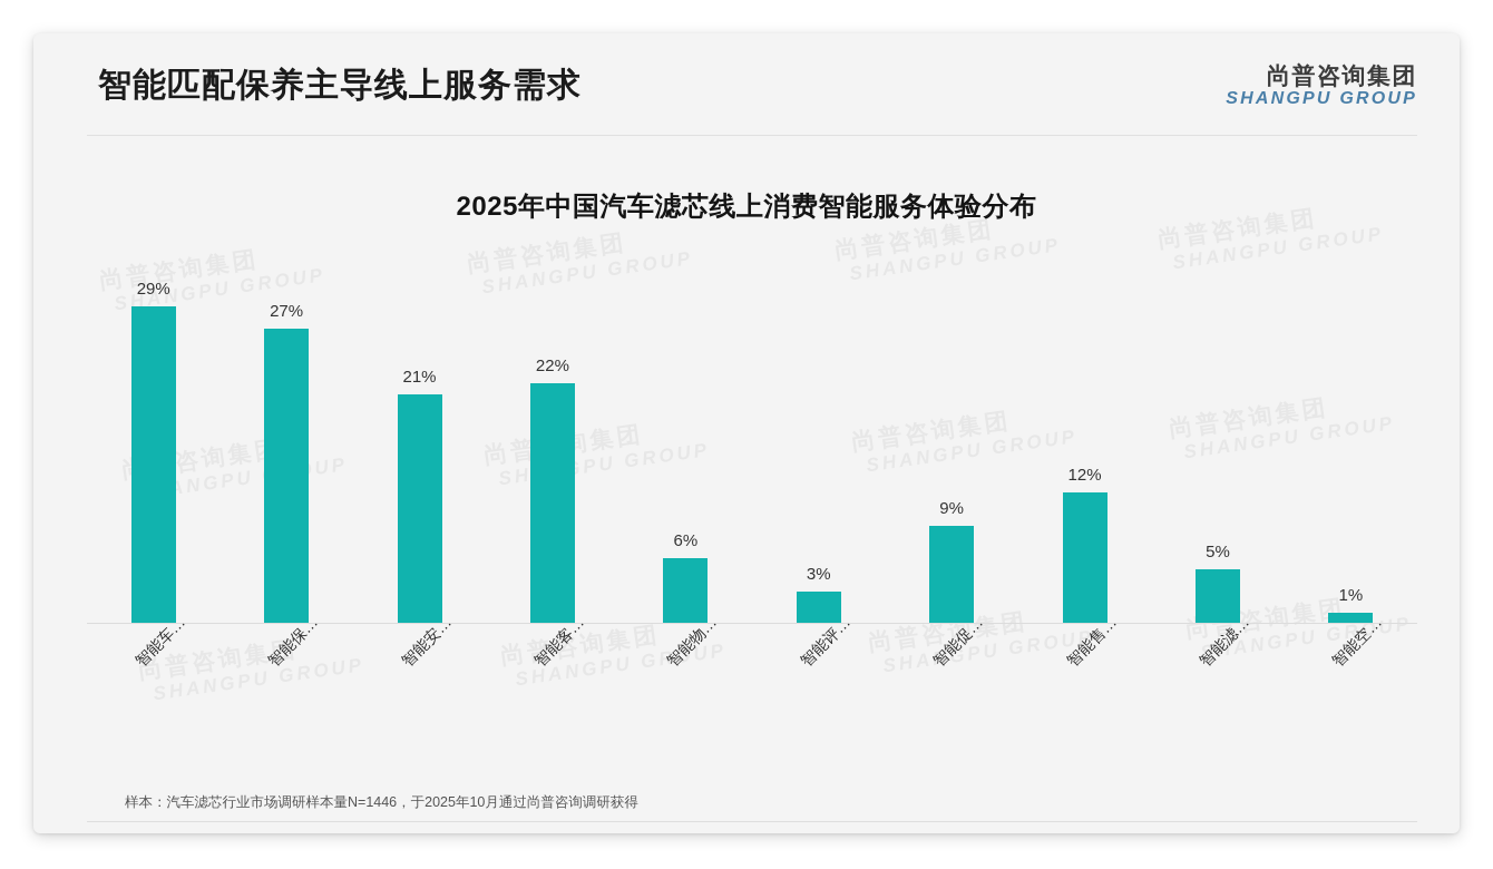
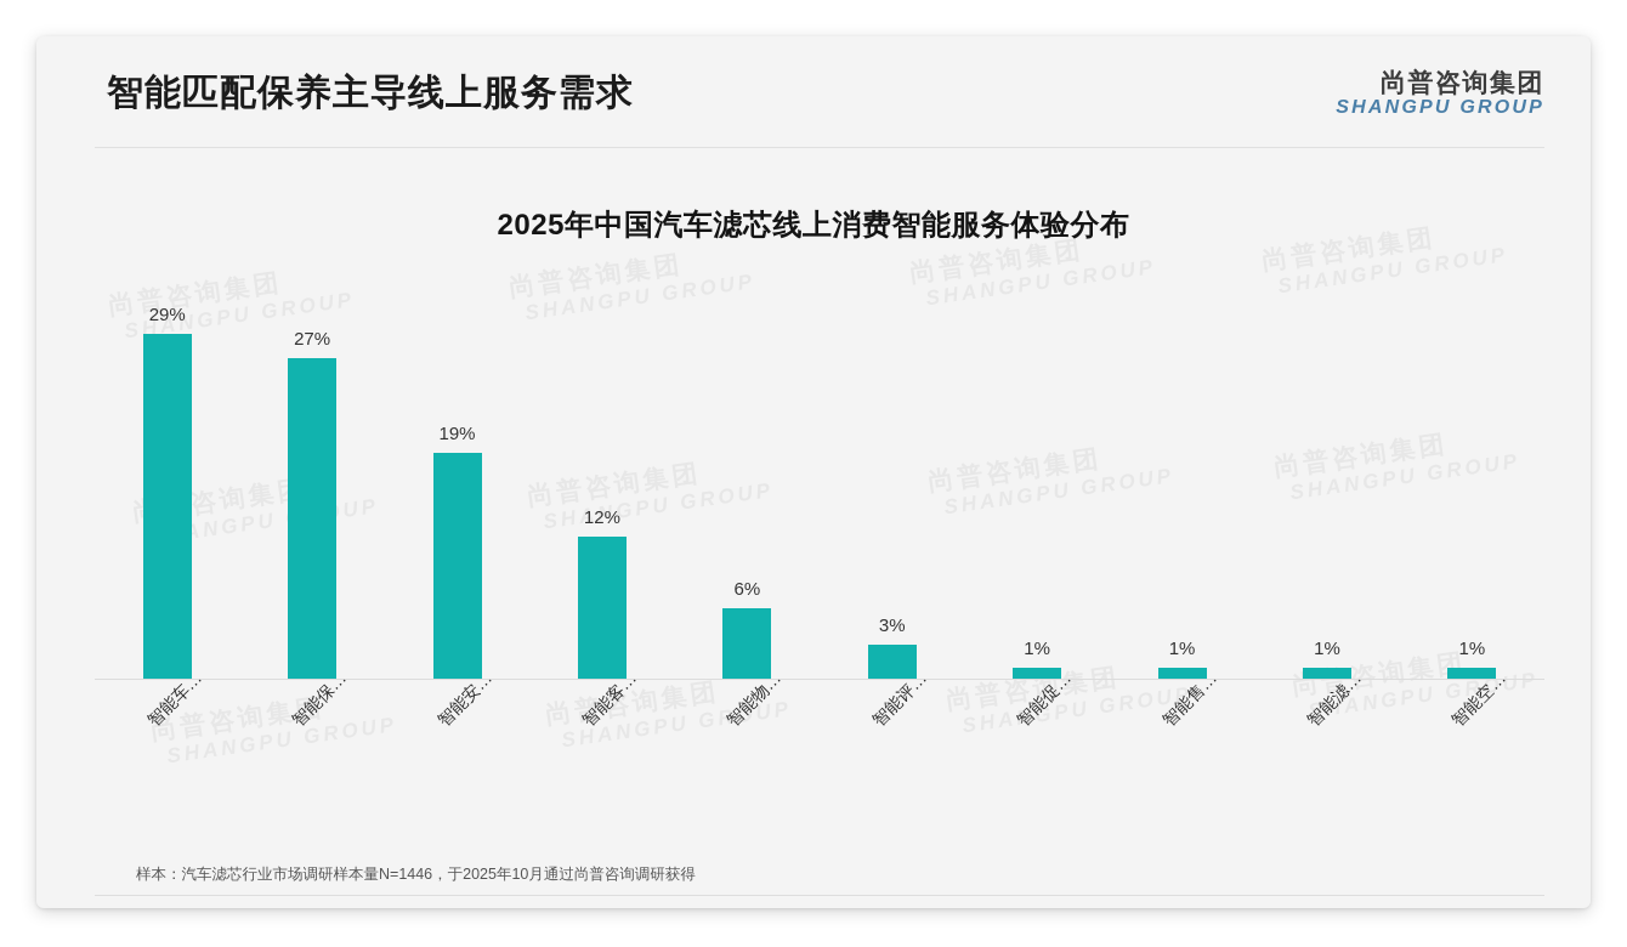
智能安…: 21% -> 19%
智能客…: 22% -> 12%
智能促…: 9% -> 1%
智能售…: 12% -> 1%
智能滤…: 5% -> 1%
